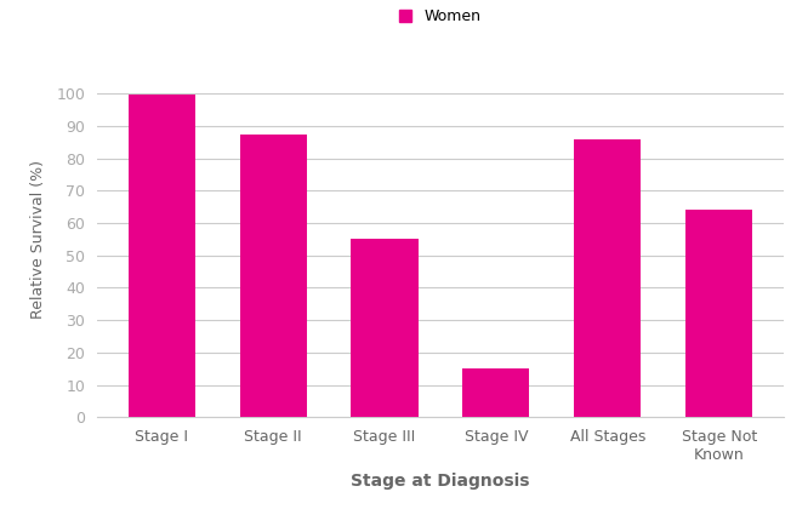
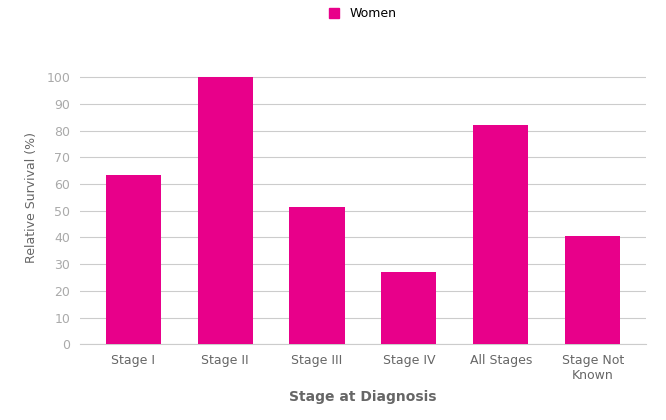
Stage I: 99.5 -> 63.5
Stage II: 87.5 -> 100.0
Stage III: 55.0 -> 51.5
Stage IV: 15.0 -> 27.0
All Stages: 86.0 -> 82.0
Stage Not Known: 64.0 -> 40.5
